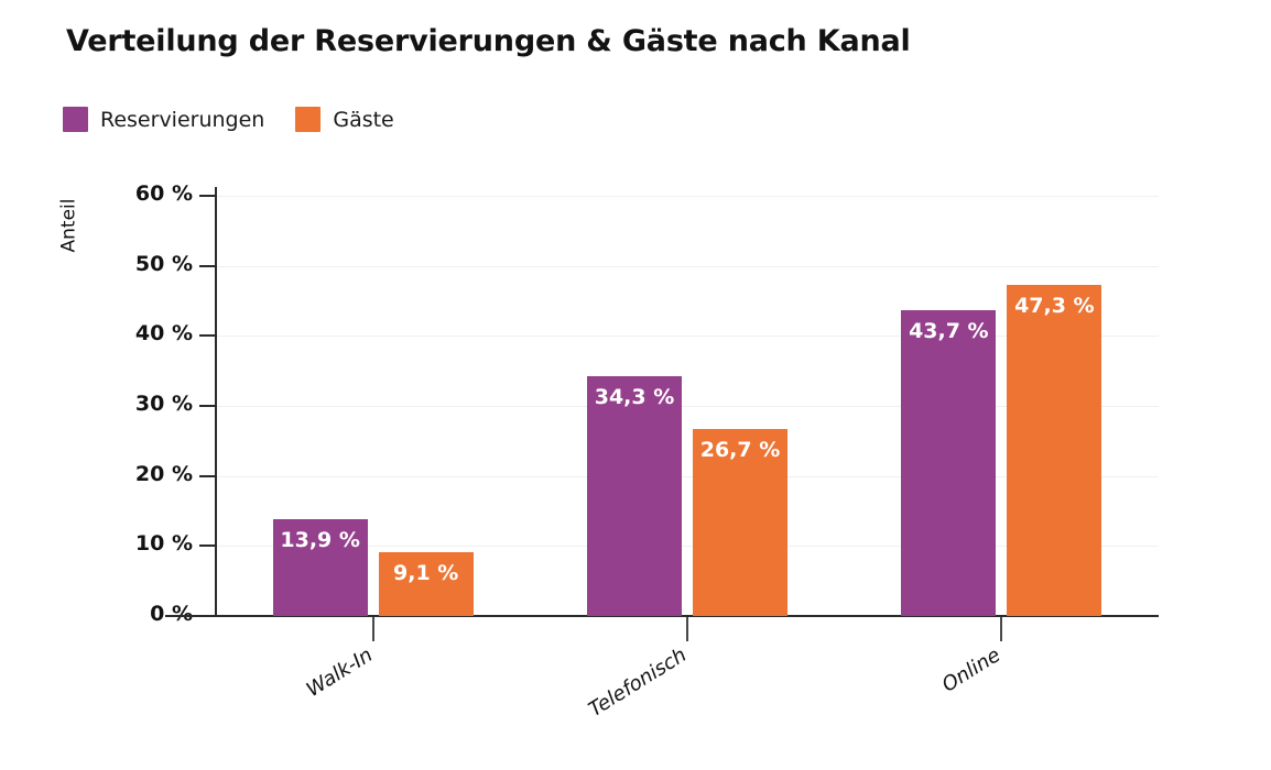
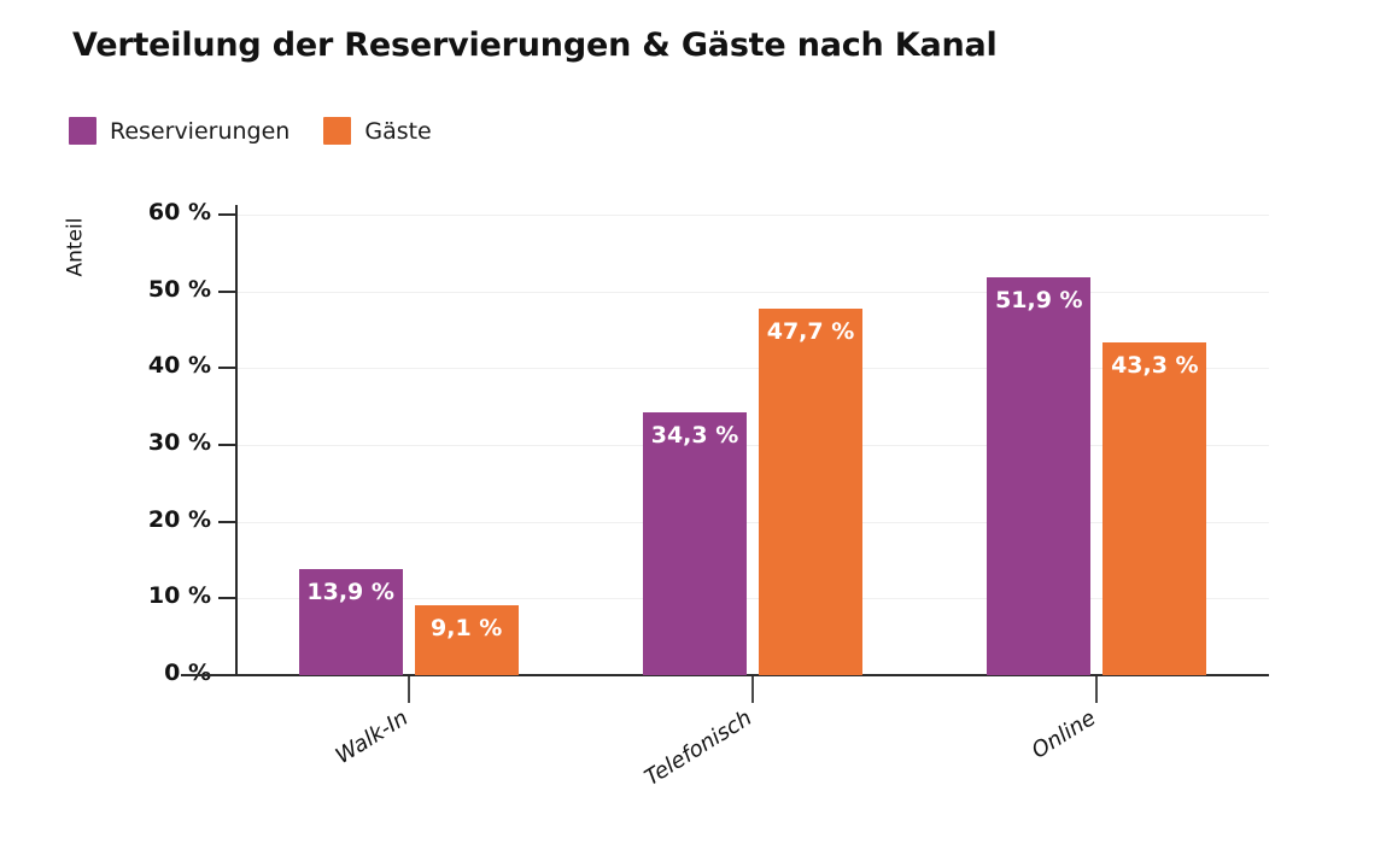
Gäste/Telefonisch: 26,7 -> 47,7
Reservierungen/Online: 43,7 -> 51,9
Gäste/Online: 47,3 -> 43,3
